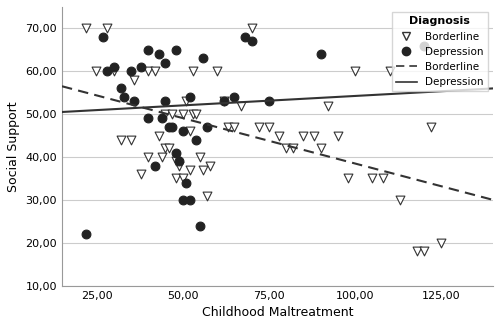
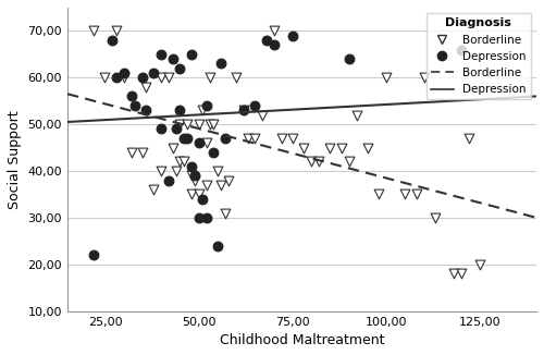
Depression/75,00: 53 -> 69
